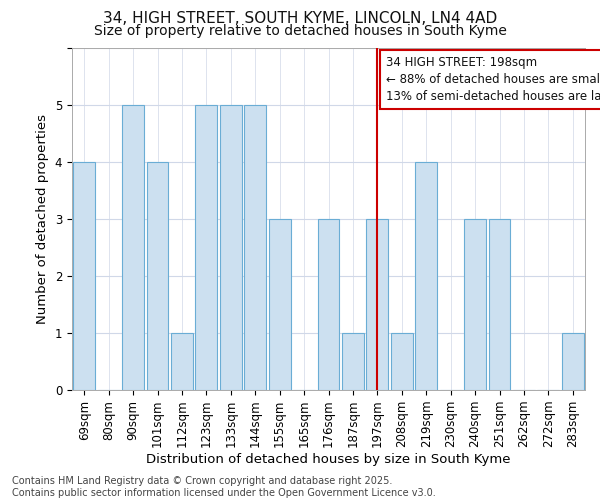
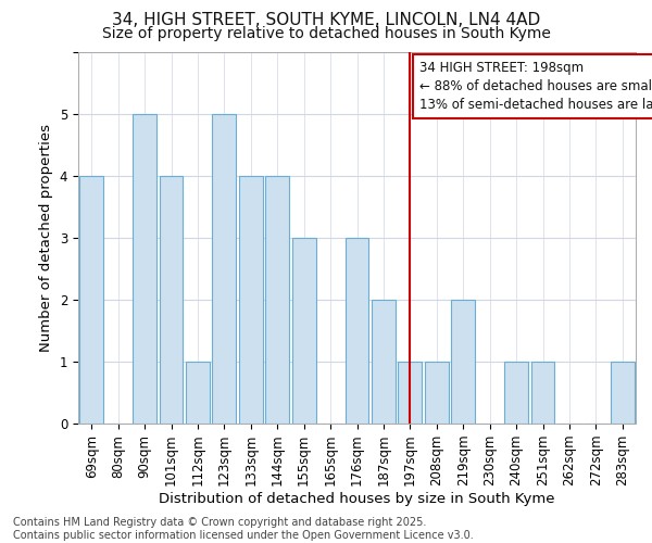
133sqm: 5 -> 4
144sqm: 5 -> 4
187sqm: 1 -> 2
197sqm: 3 -> 1
219sqm: 4 -> 2
240sqm: 3 -> 1
251sqm: 3 -> 1
